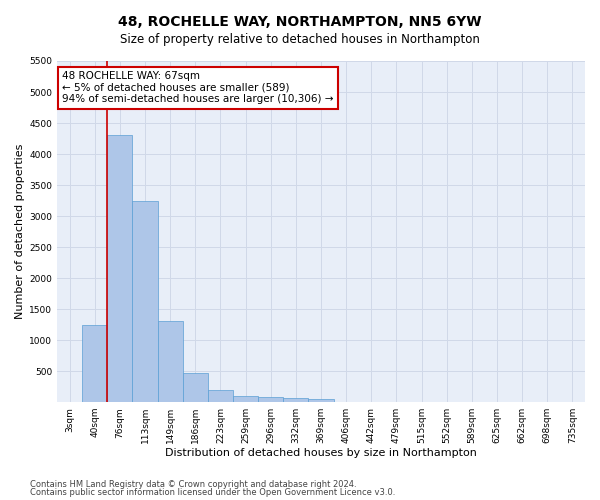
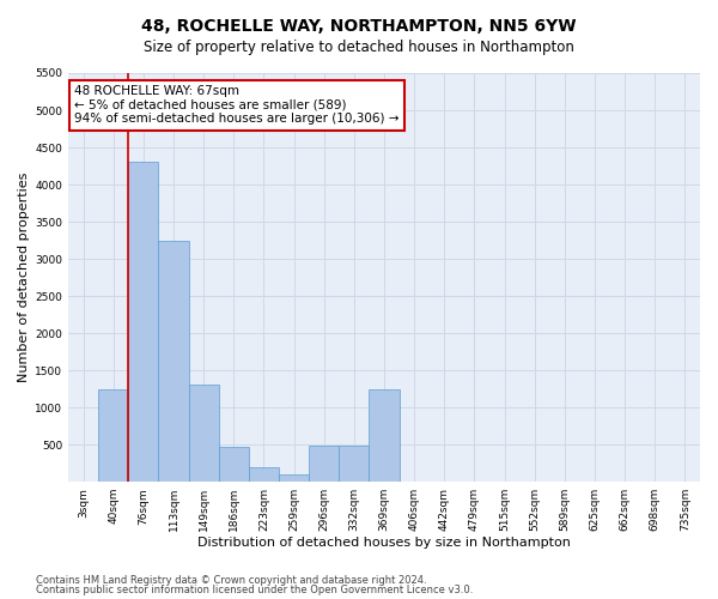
296sqm: 80 -> 480
332sqm: 60 -> 480
369sqm: 50 -> 1240
